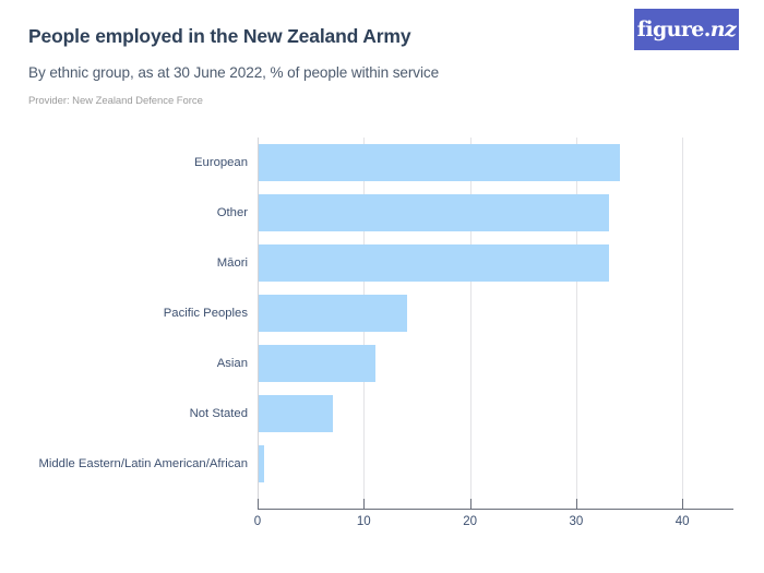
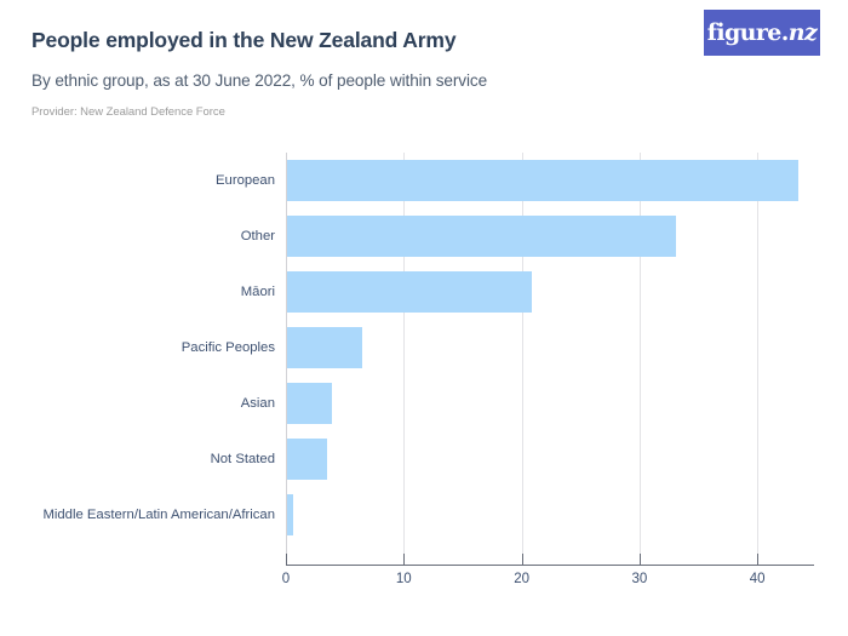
European: 34 -> 43
Māori: 33 -> 21
Pacific Peoples: 14 -> 6
Asian: 11 -> 4
Not Stated: 7 -> 3
